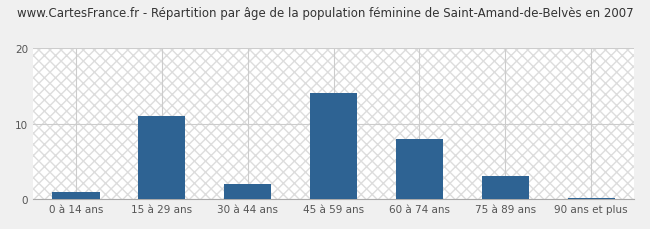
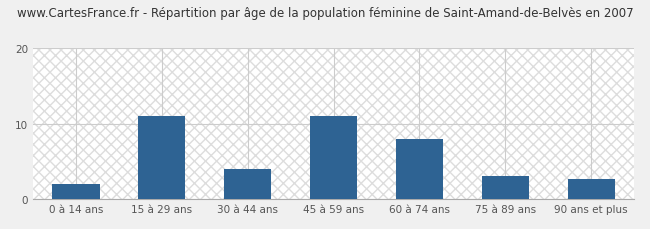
0 à 14 ans: 1.0 -> 2.0
30 à 44 ans: 2.0 -> 4.0
45 à 59 ans: 14.0 -> 11.0
90 ans et plus: 0.2 -> 2.6
